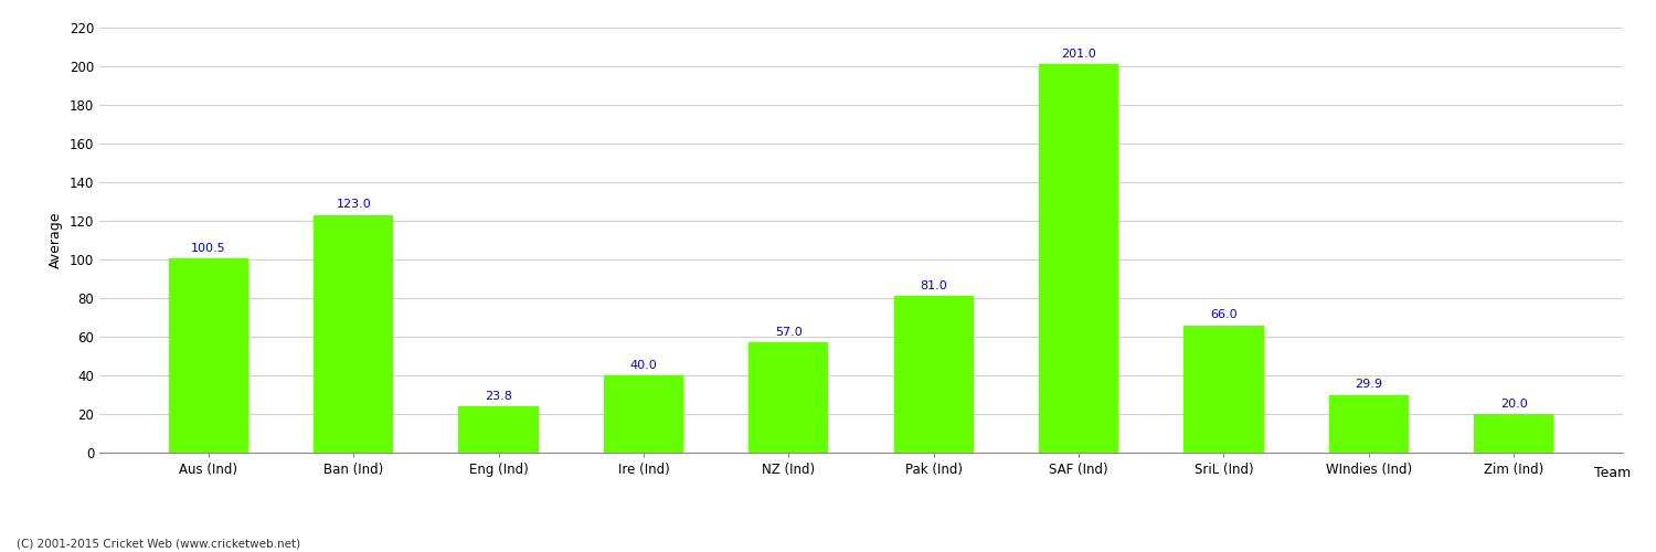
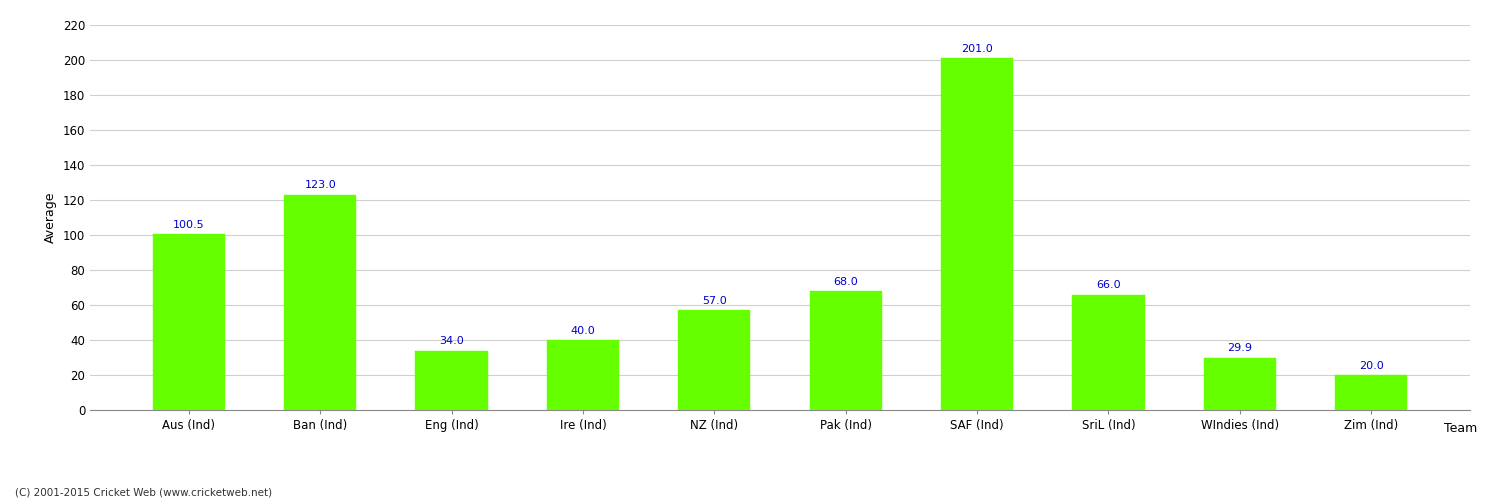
Eng (Ind): 23.8 -> 34.0
Pak (Ind): 81.0 -> 68.0
